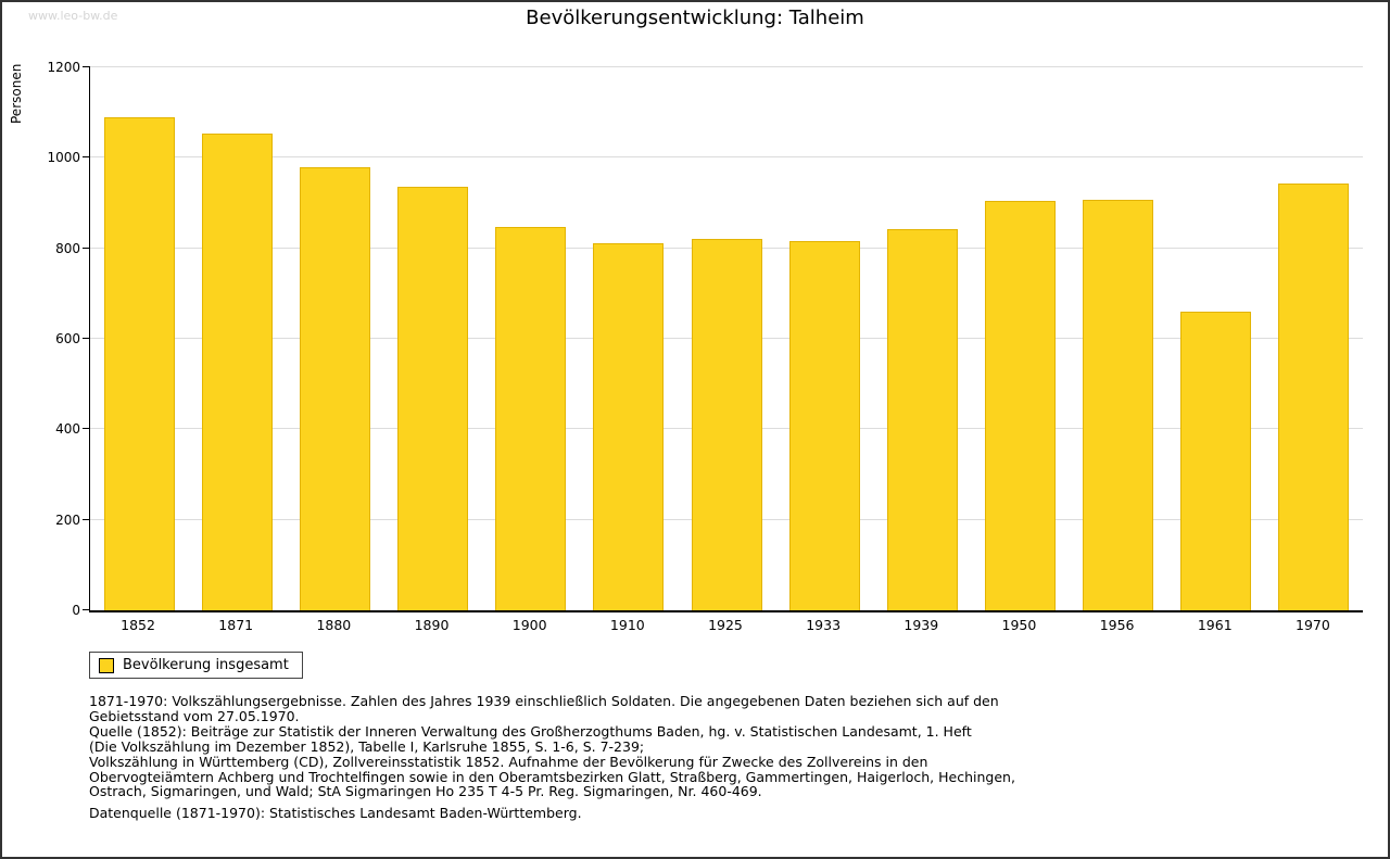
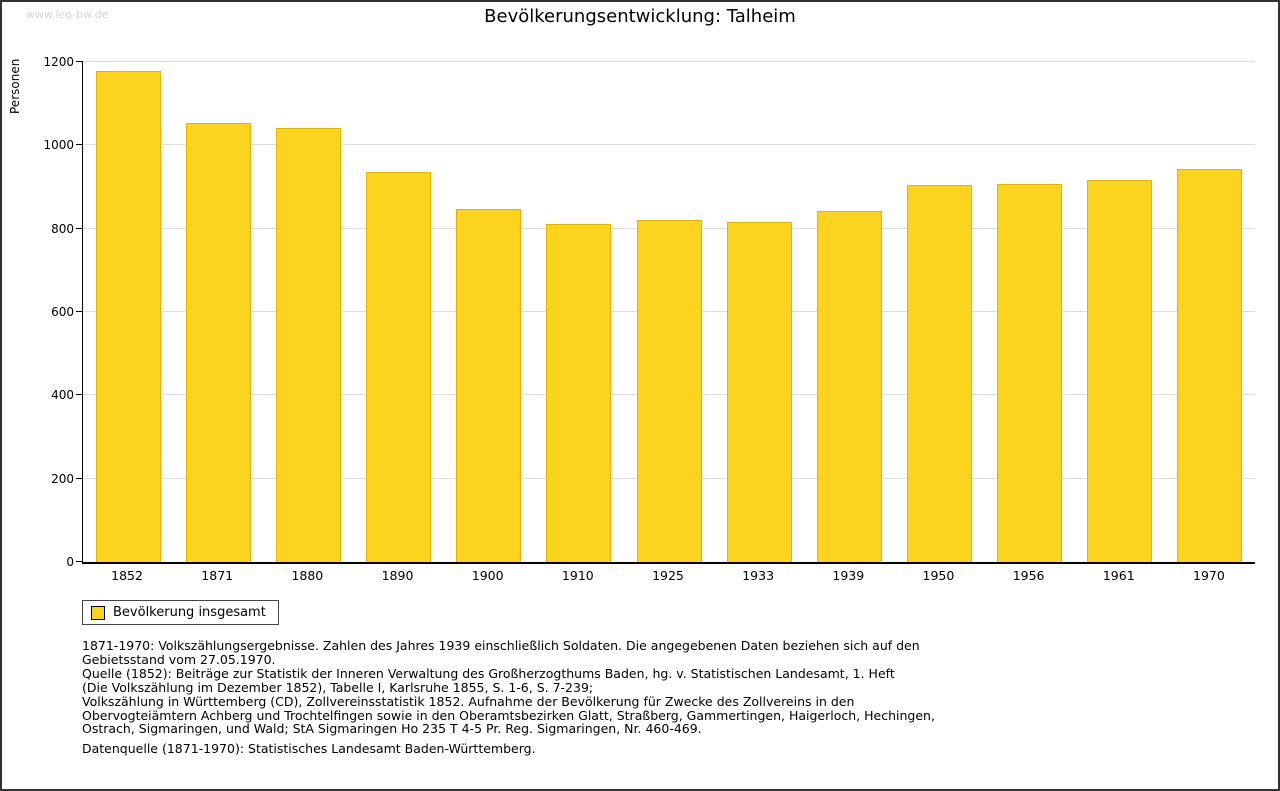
1852: 1090 -> 1180
1880: 980 -> 1040
1961: 660 -> 920
